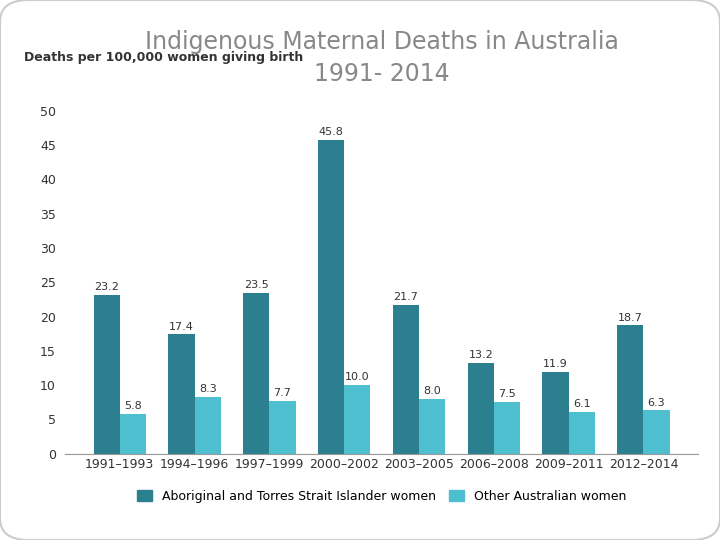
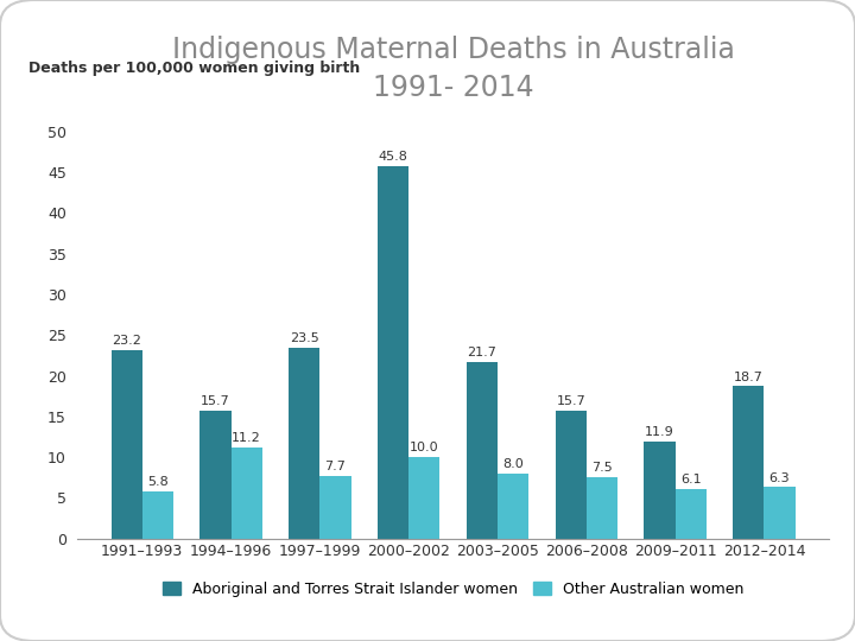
Aboriginal and Torres Strait Islander women/1994–1996: 17.4 -> 15.7
Other Australian women/1994–1996: 8.3 -> 11.2
Aboriginal and Torres Strait Islander women/2006–2008: 13.2 -> 15.7
